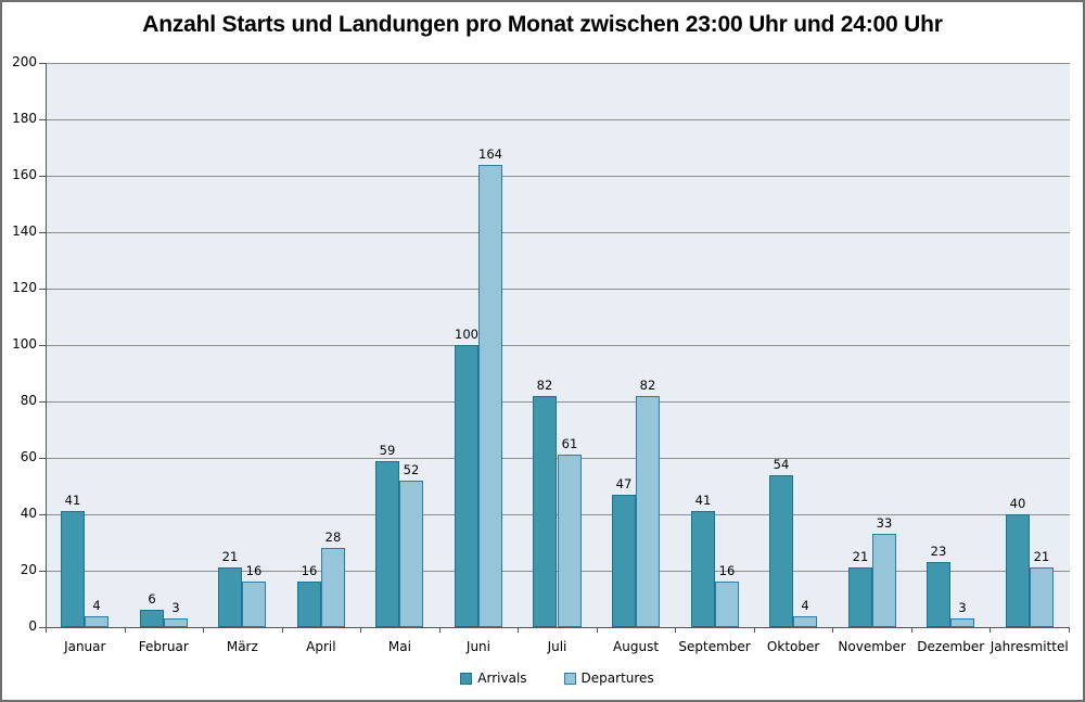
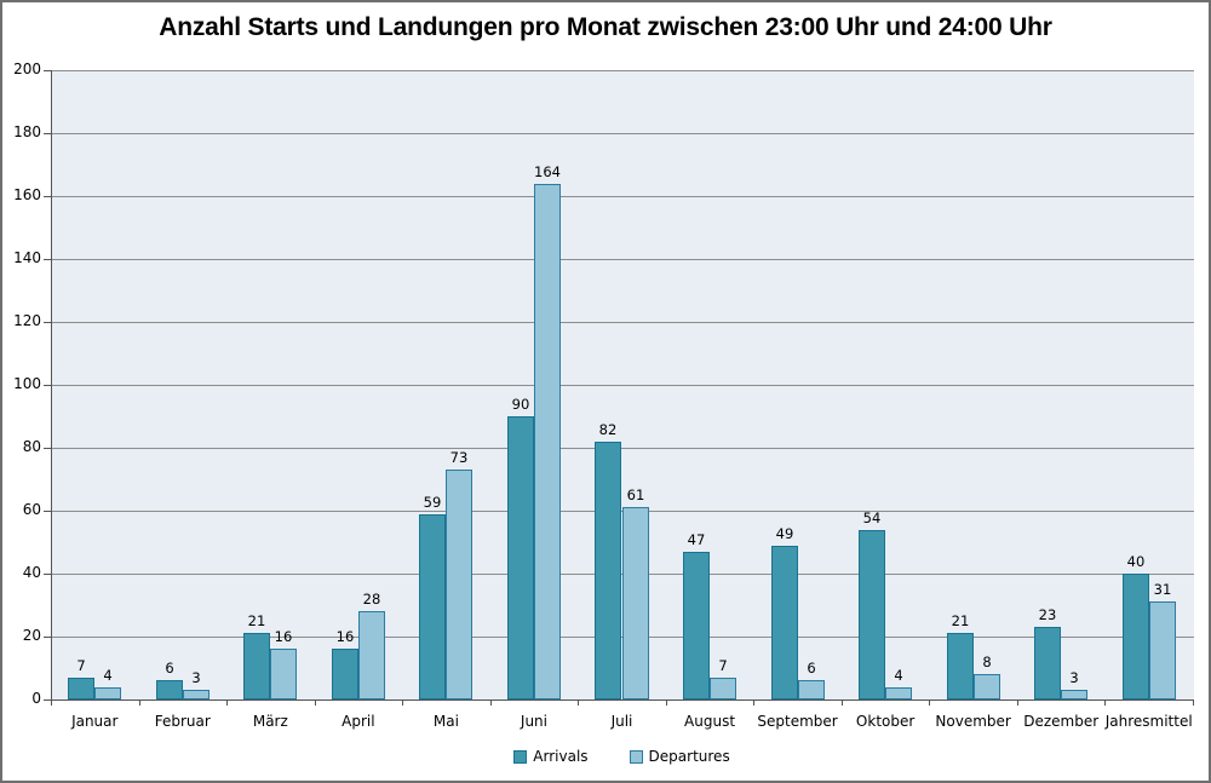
Arrivals/Januar: 41 -> 7
Departures/Mai: 52 -> 73
Arrivals/Juni: 100 -> 90
Departures/August: 82 -> 7
Arrivals/September: 41 -> 49
Departures/September: 16 -> 6
Departures/November: 33 -> 8
Departures/Jahresmittel: 21 -> 31
